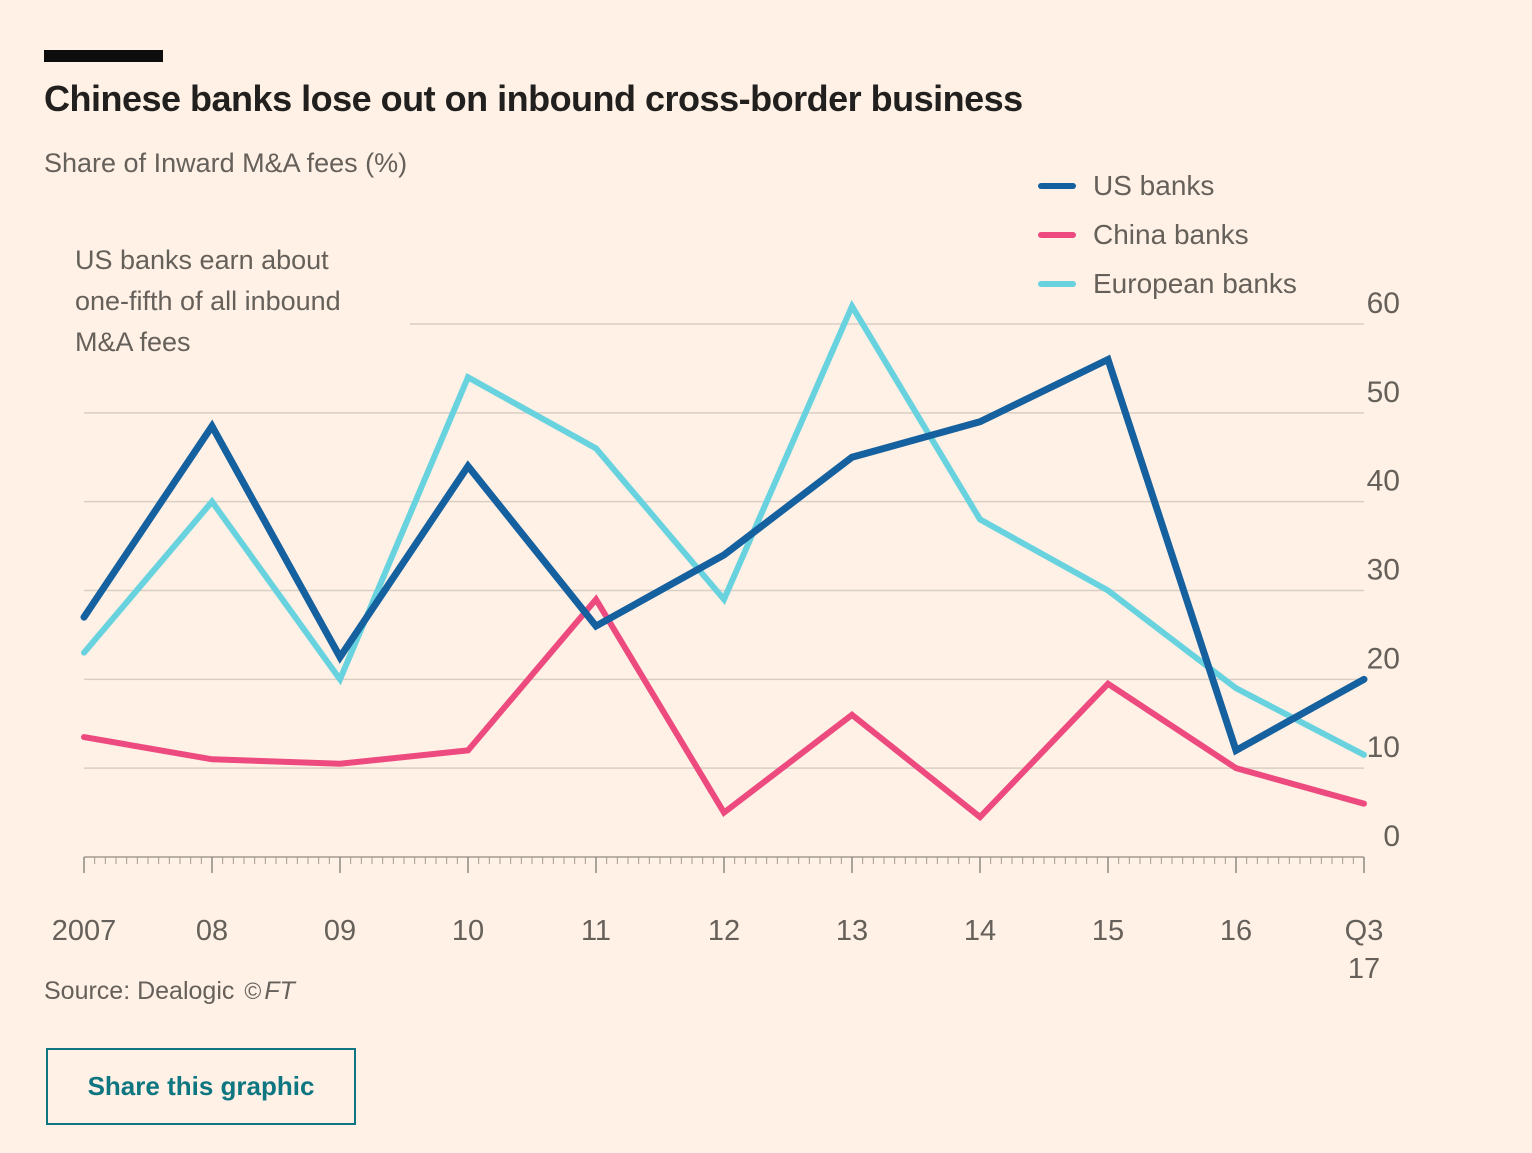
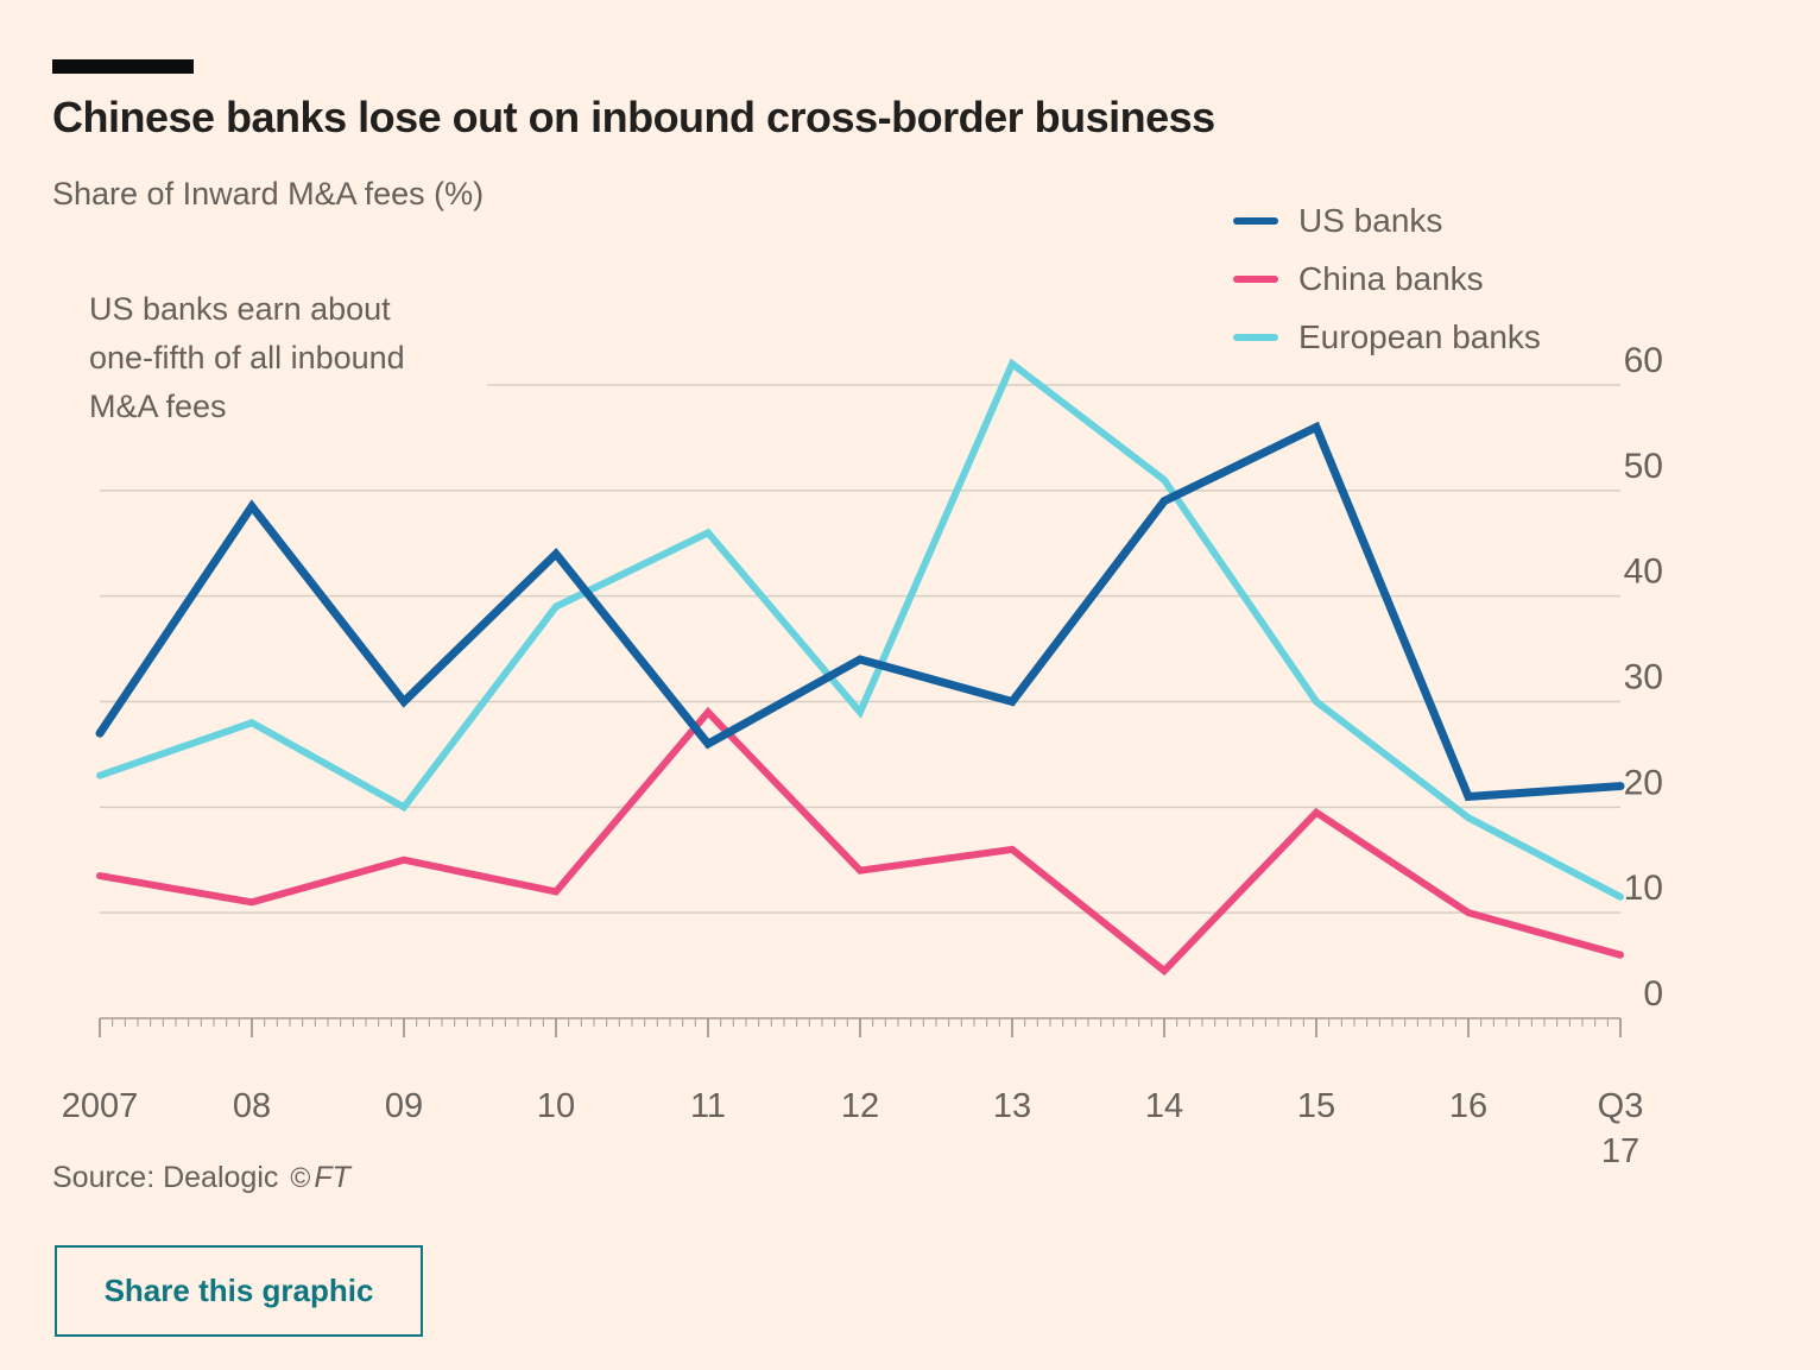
European banks/08: 40 -> 28
US banks/09: 22 -> 30
China banks/09: 10 -> 15
European banks/10: 54 -> 39
China banks/12: 5 -> 14
US banks/13: 45 -> 30
European banks/14: 38 -> 51
US banks/16: 12 -> 21
US banks/Q3 17: 20 -> 22
